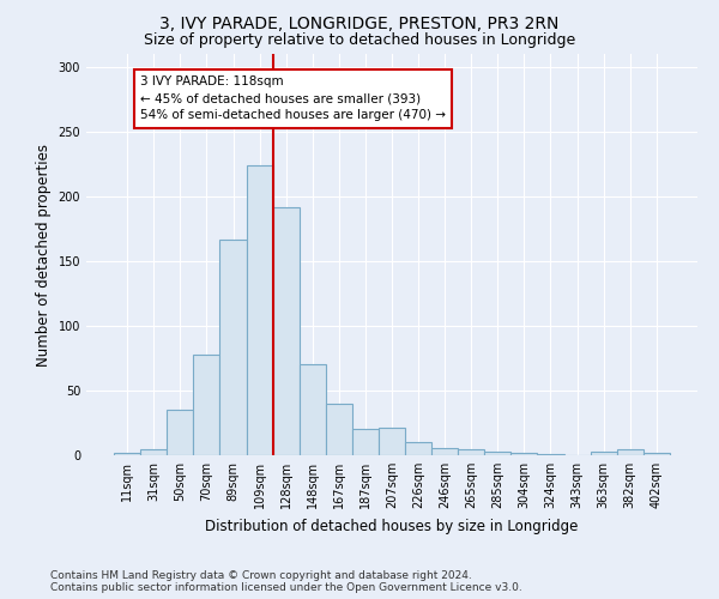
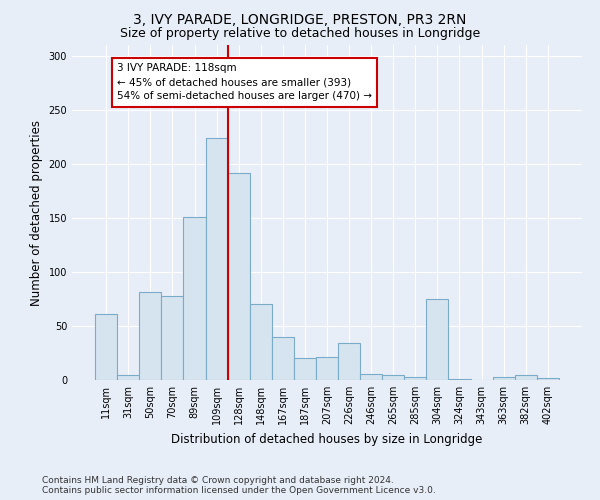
11sqm: 2 -> 61
50sqm: 35 -> 81
89sqm: 167 -> 151
226sqm: 10 -> 34
304sqm: 2 -> 75
